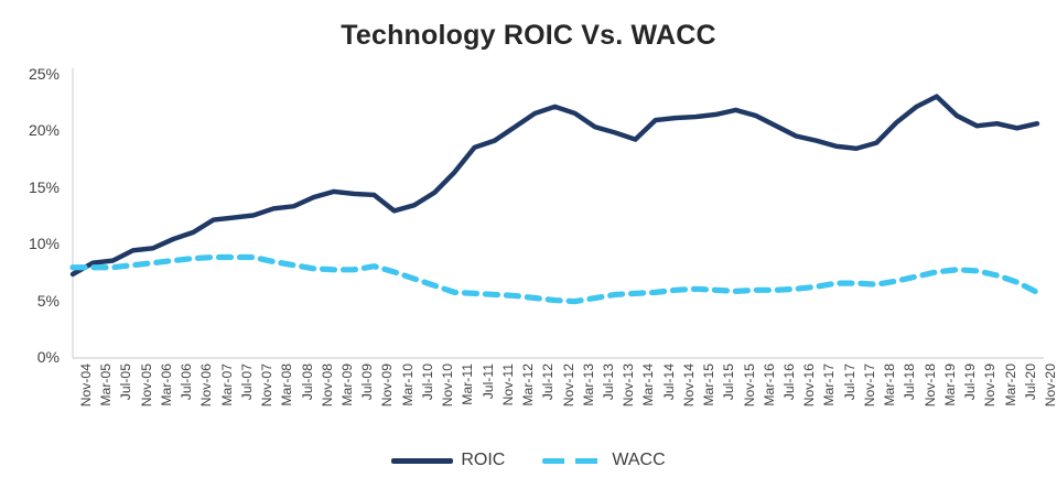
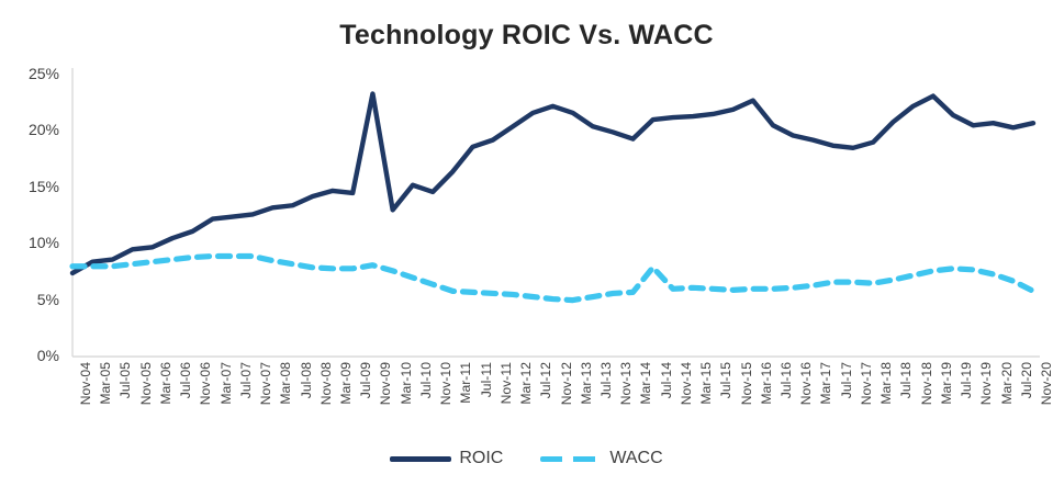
ROIC/Nov-09: 14.4% -> 23.3%
ROIC/Jul-10: 13.5% -> 15.2%
WACC/Jul-14: 5.8% -> 7.9%
ROIC/Mar-16: 21.4% -> 22.7%
